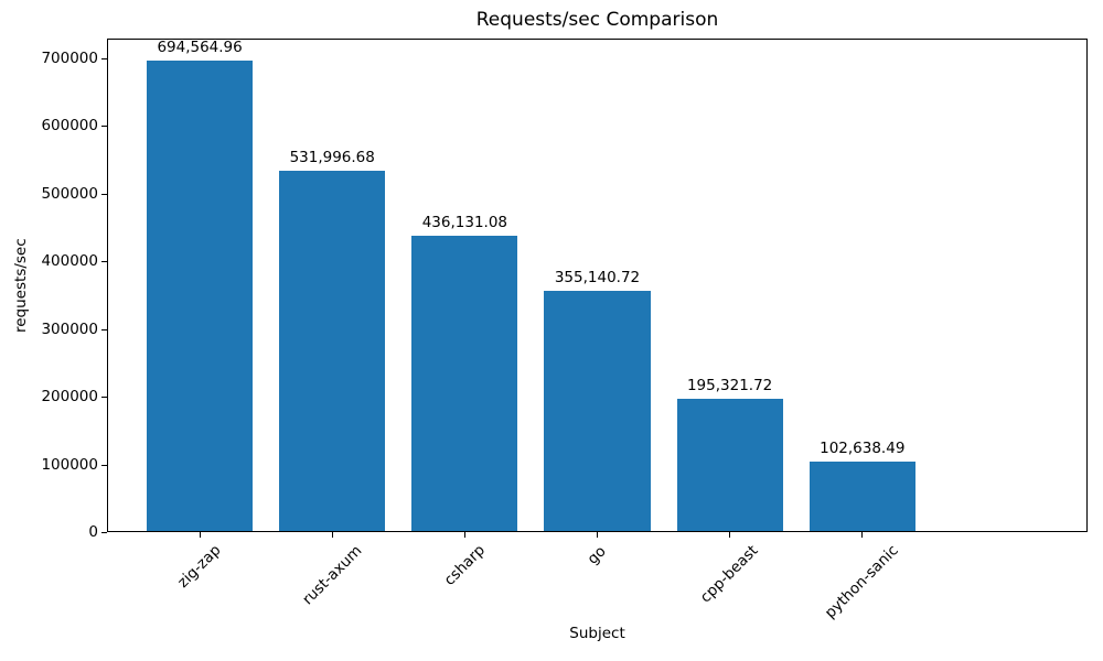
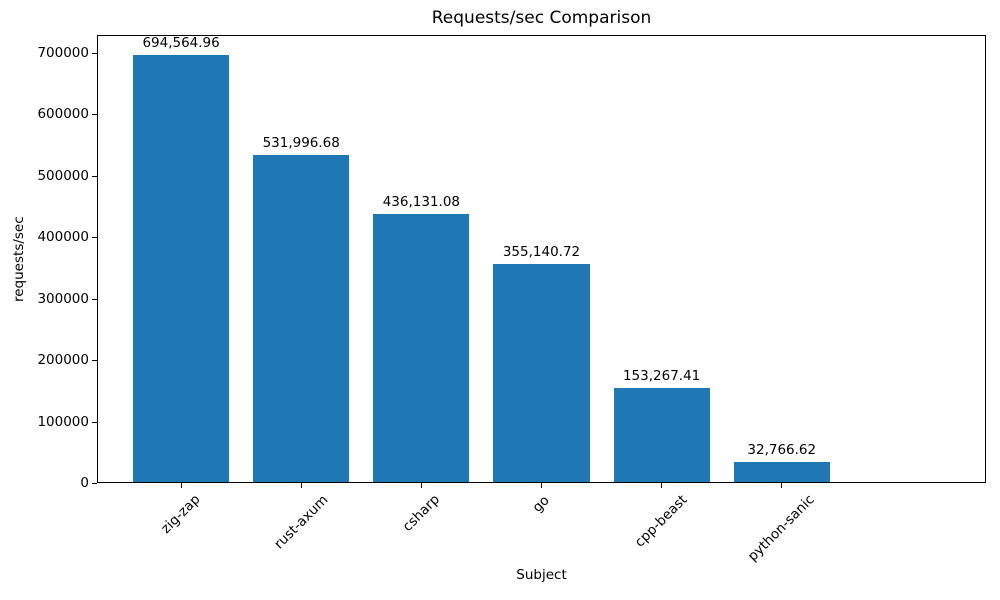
cpp-beast: 195,321.72 -> 153,267.41
python-sanic: 102,638.49 -> 32,766.62
